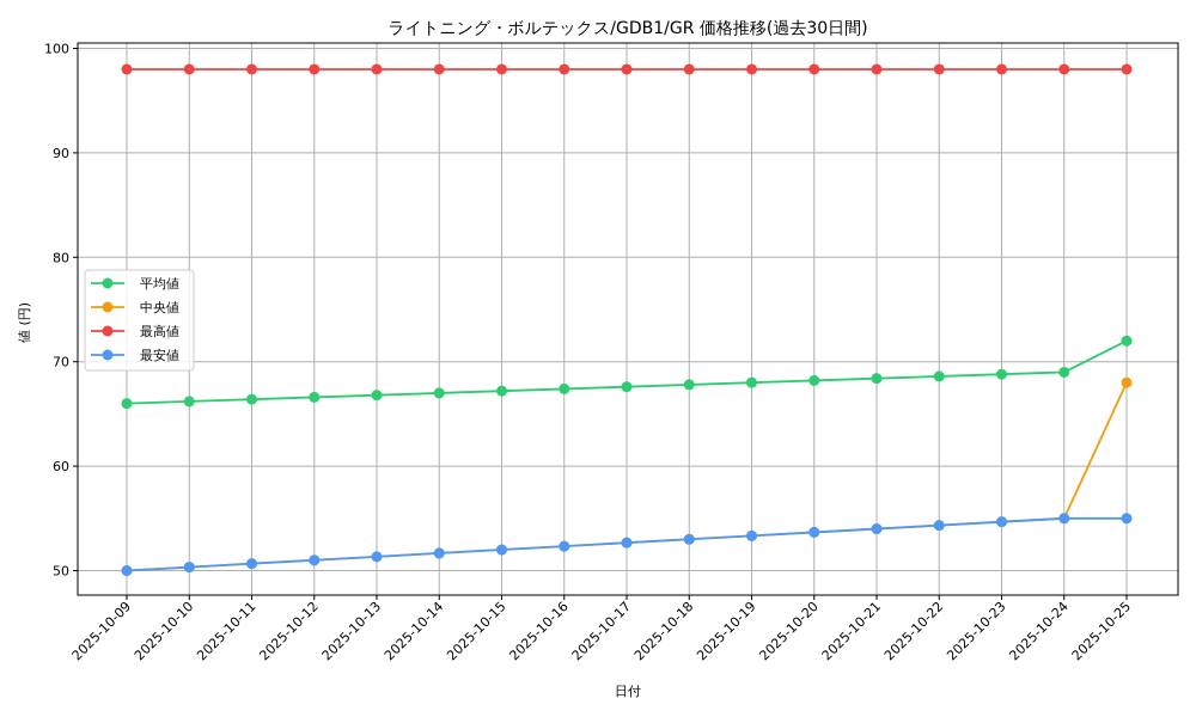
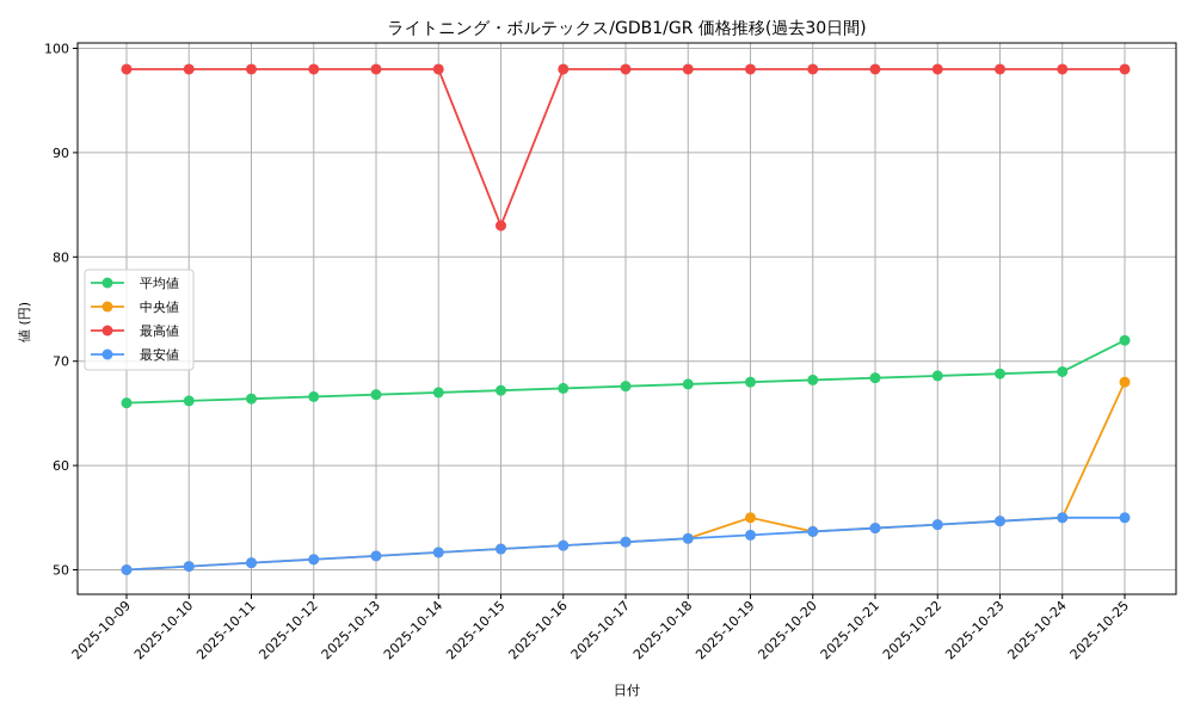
最高値/2025-10-15: 98 -> 83
中央値/2025-10-19: 53 -> 55
